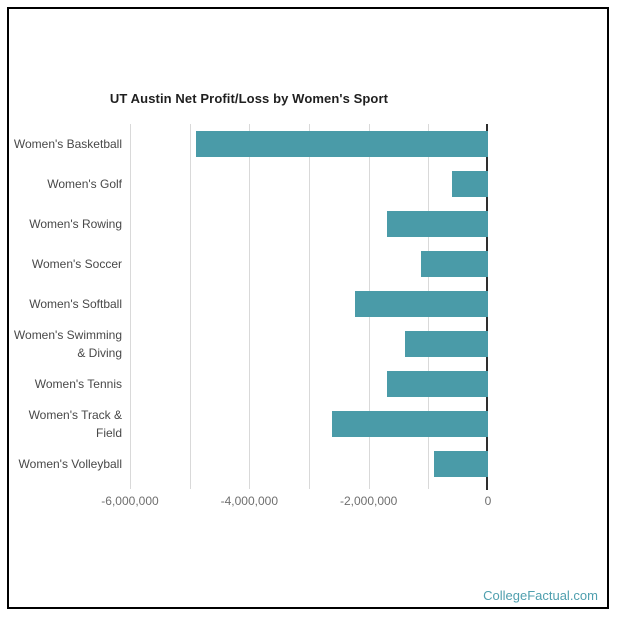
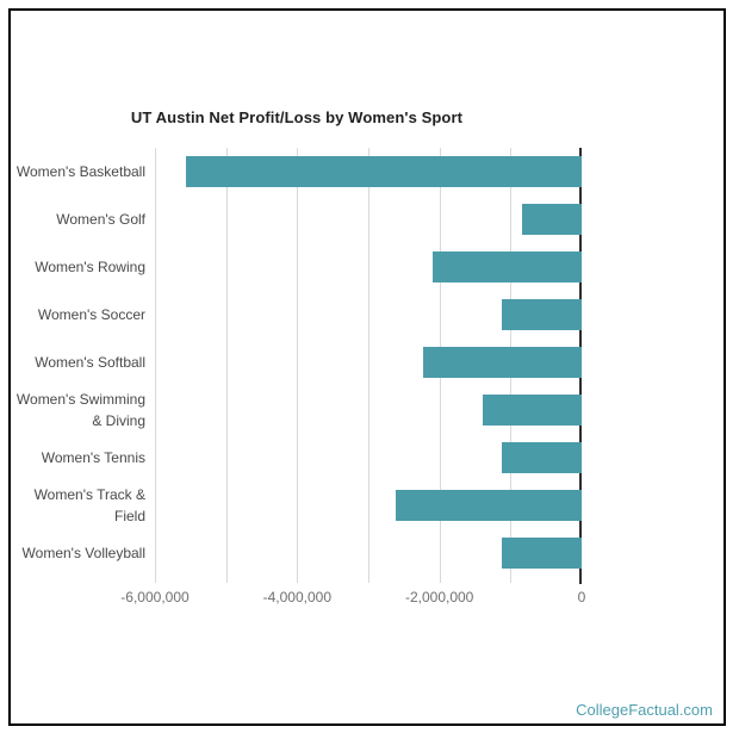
Women's Basketball: -4900000 -> -5600000
Women's Golf: -600000 -> -800000
Women's Rowing: -1700000 -> -2100000
Women's Tennis: -1700000 -> -1100000
Women's Volleyball: -900000 -> -1100000
